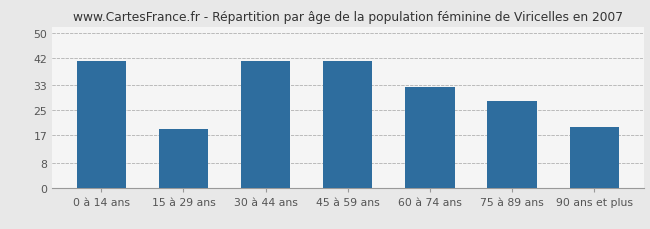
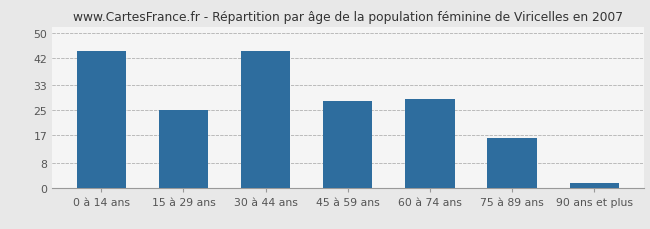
0 à 14 ans: 41.0 -> 44.0
15 à 29 ans: 19.0 -> 25.0
30 à 44 ans: 41.0 -> 44.0
45 à 59 ans: 41.0 -> 28.0
60 à 74 ans: 32.5 -> 28.5
75 à 89 ans: 28.0 -> 16.0
90 ans et plus: 19.5 -> 1.5
